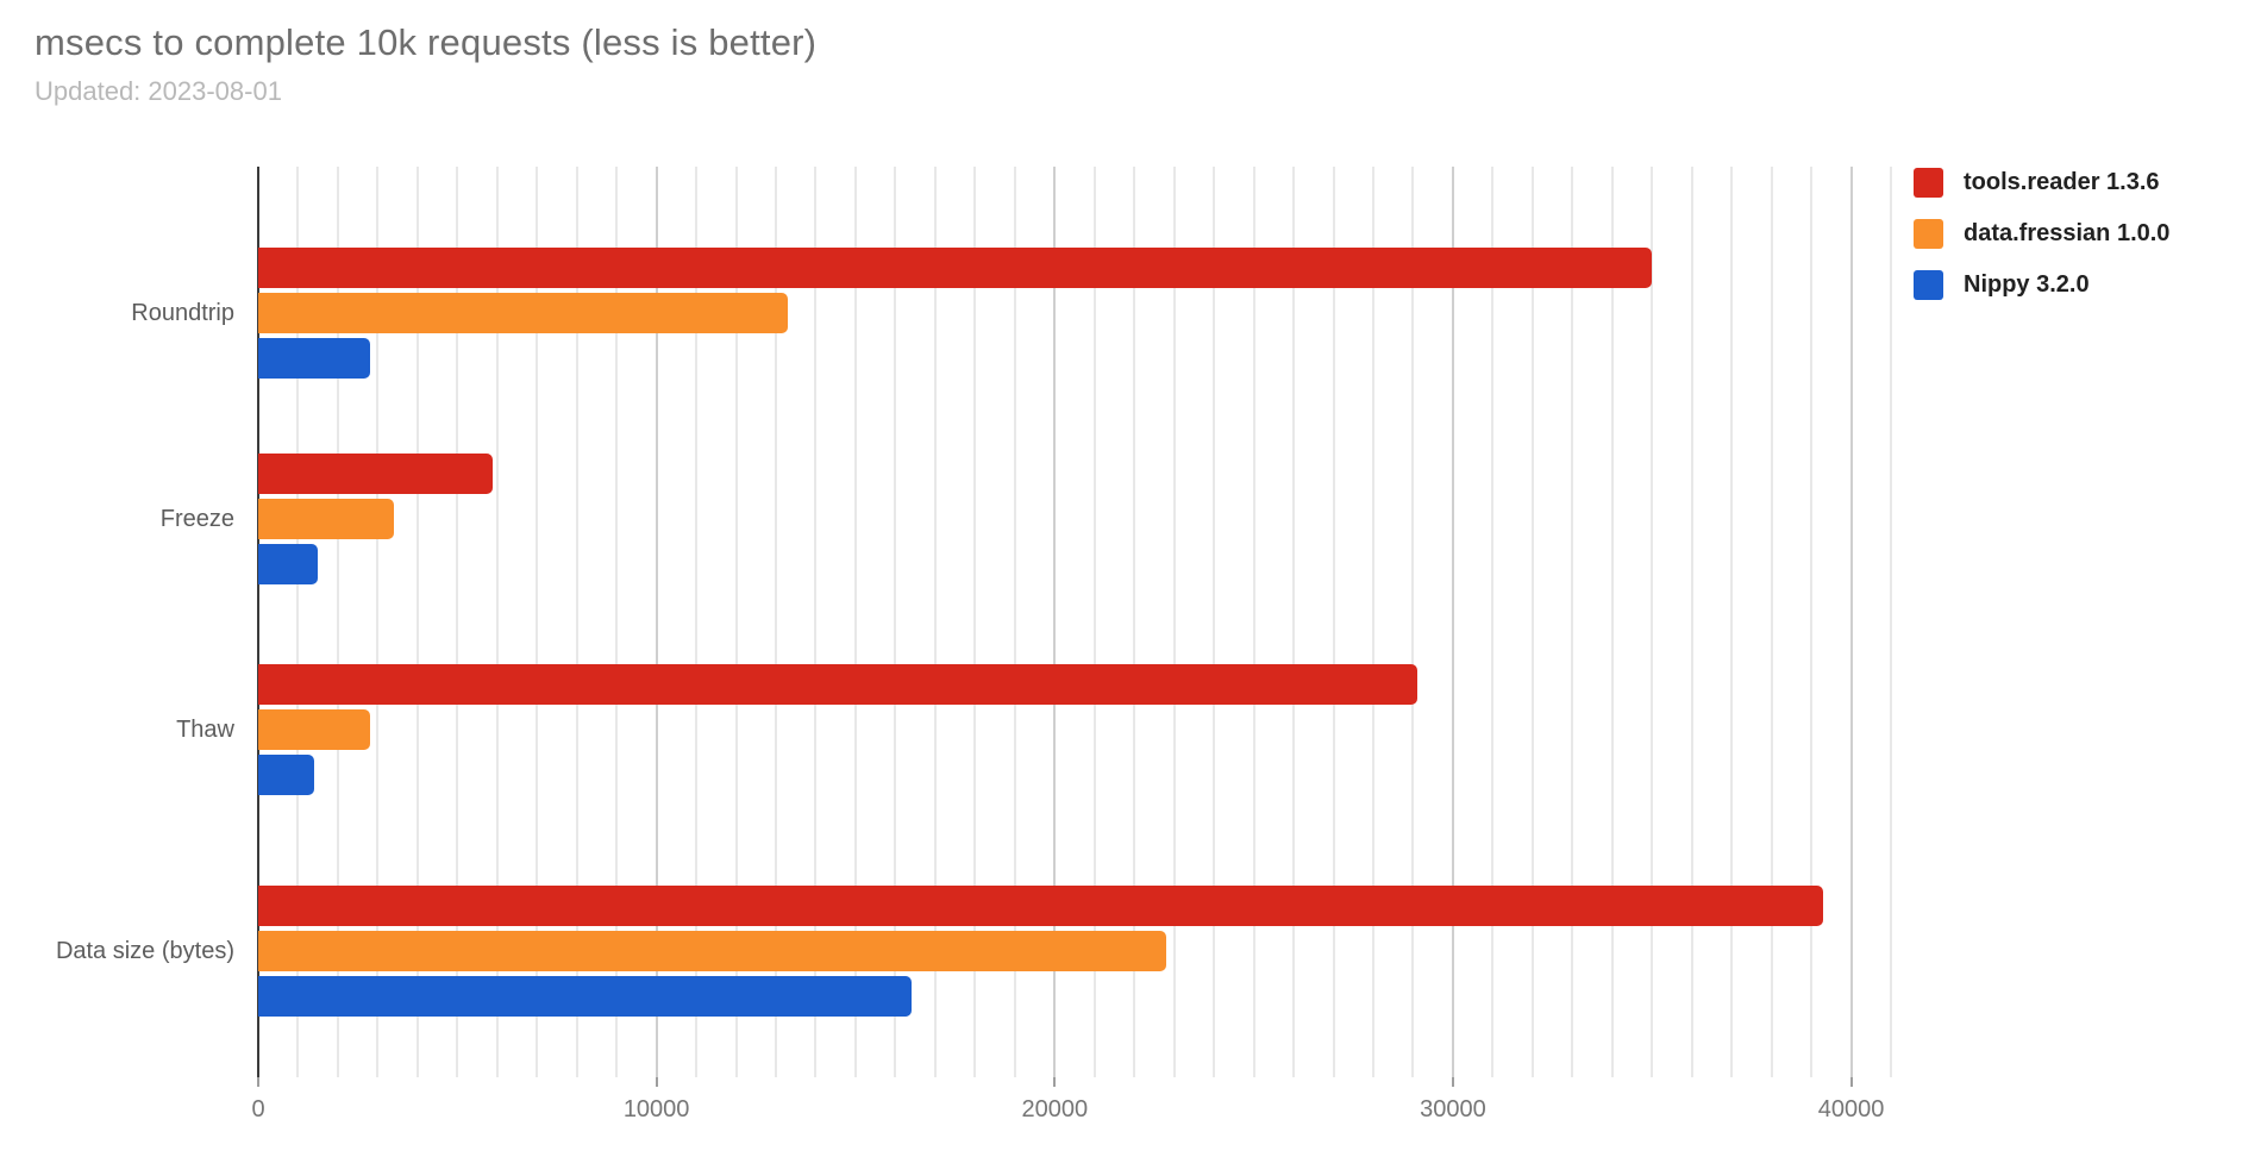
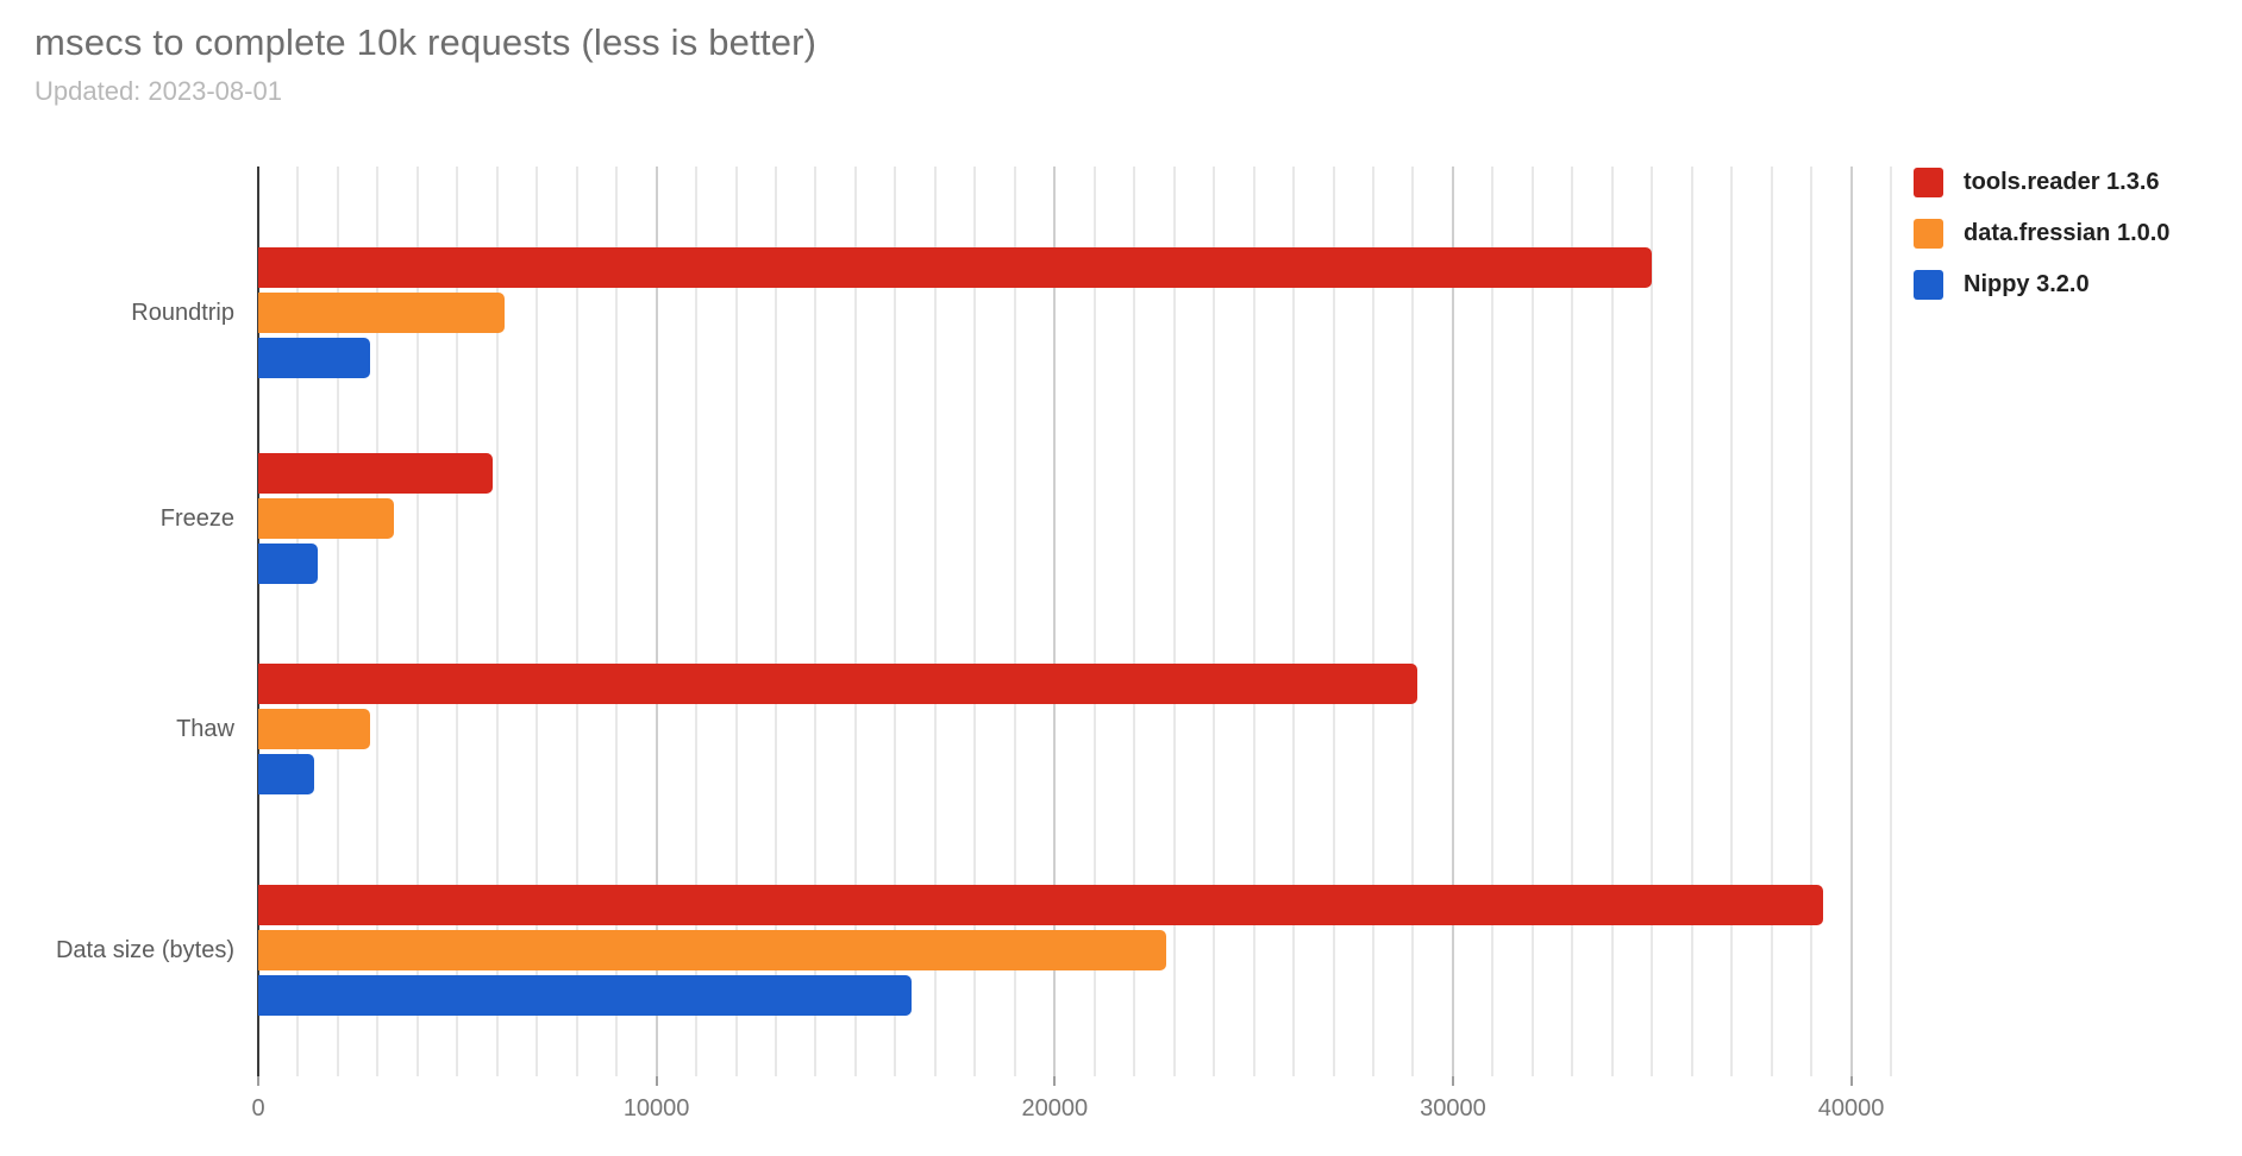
data.fressian 1.0.0/Roundtrip: 13300 -> 6200
